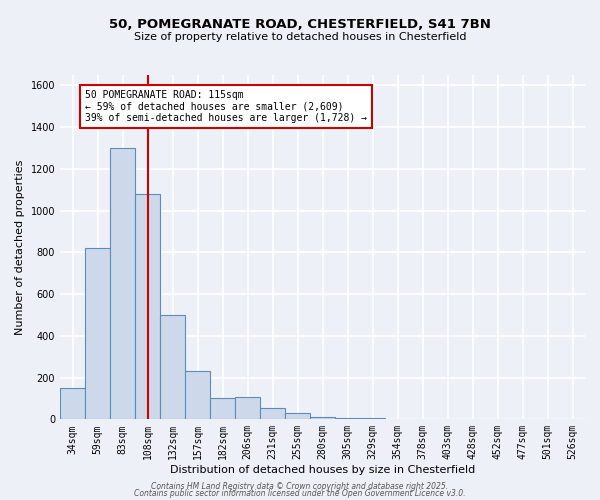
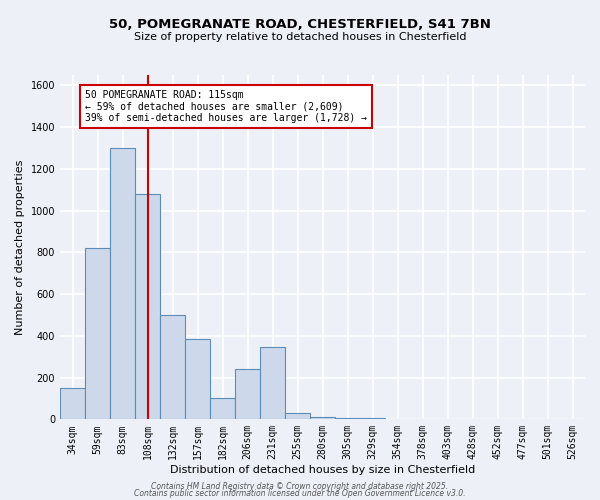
157sqm: 230 -> 385
206sqm: 105 -> 240
231sqm: 55 -> 345
